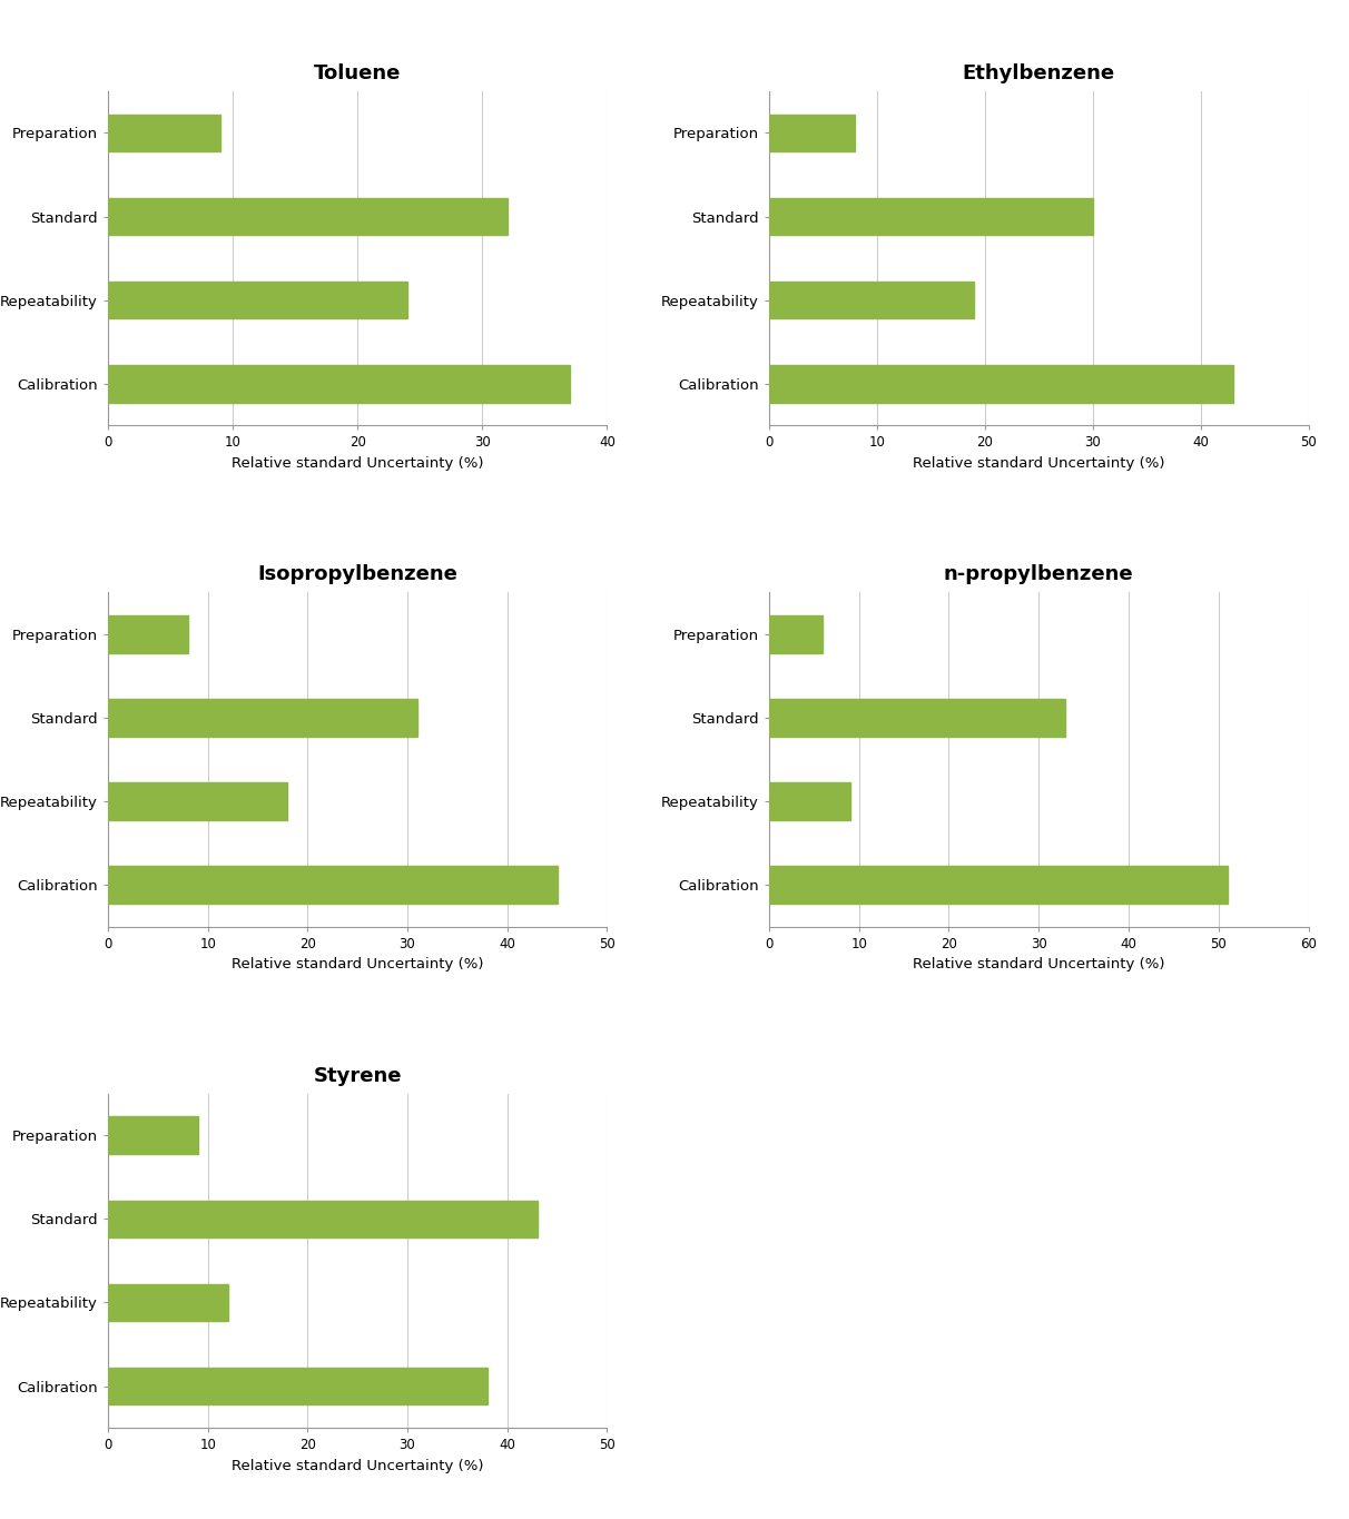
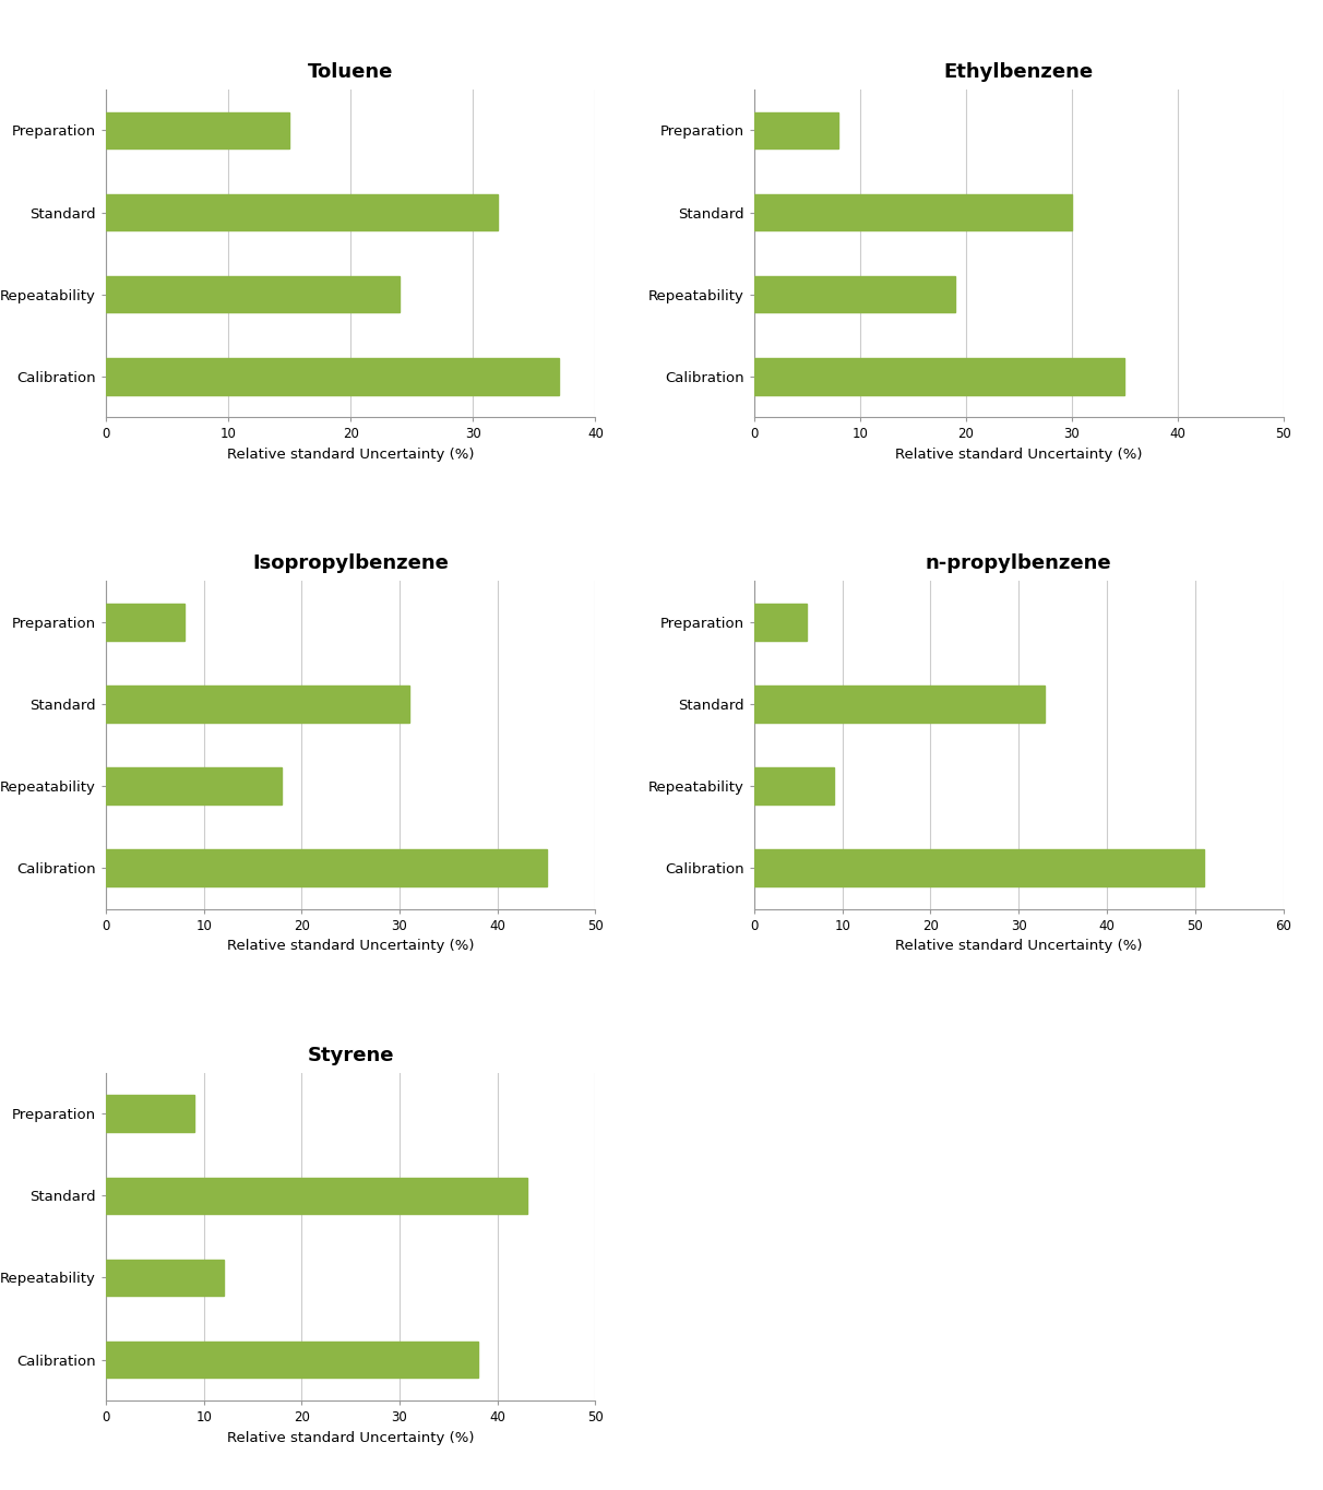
Toluene/Preparation: 9 -> 15
Ethylbenzene/Calibration: 43 -> 35
